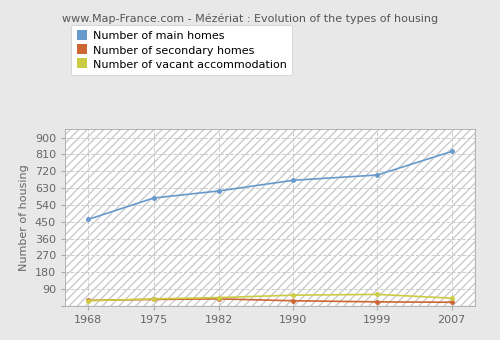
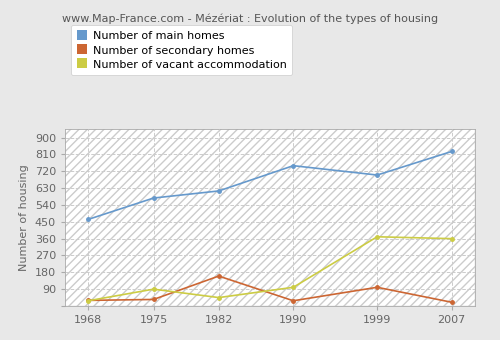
Number of vacant accommodation/1975: 40 -> 90
Number of secondary homes/1982: 40 -> 160
Number of main homes/1990: 670 -> 750
Number of vacant accommodation/1990: 60 -> 100
Number of secondary homes/1999: 20 -> 100
Number of vacant accommodation/1999: 60 -> 370
Number of vacant accommodation/2007: 40 -> 360
